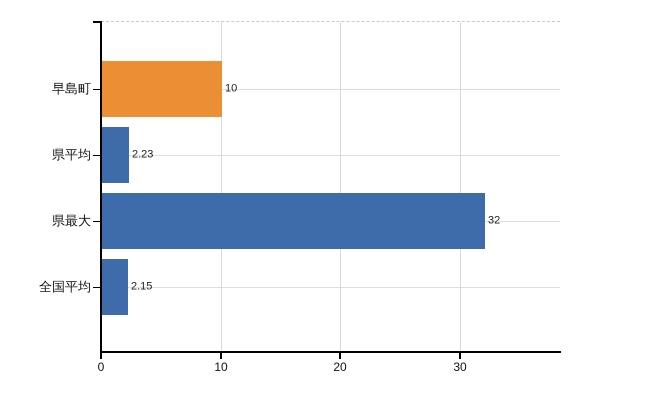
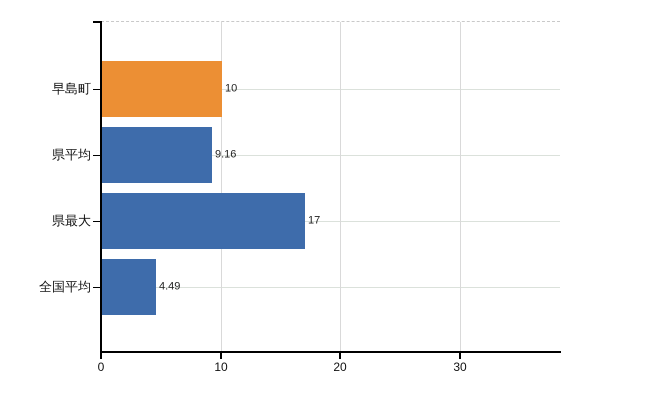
県平均: 2.23 -> 9.16
県最大: 32 -> 17
全国平均: 2.15 -> 4.49
